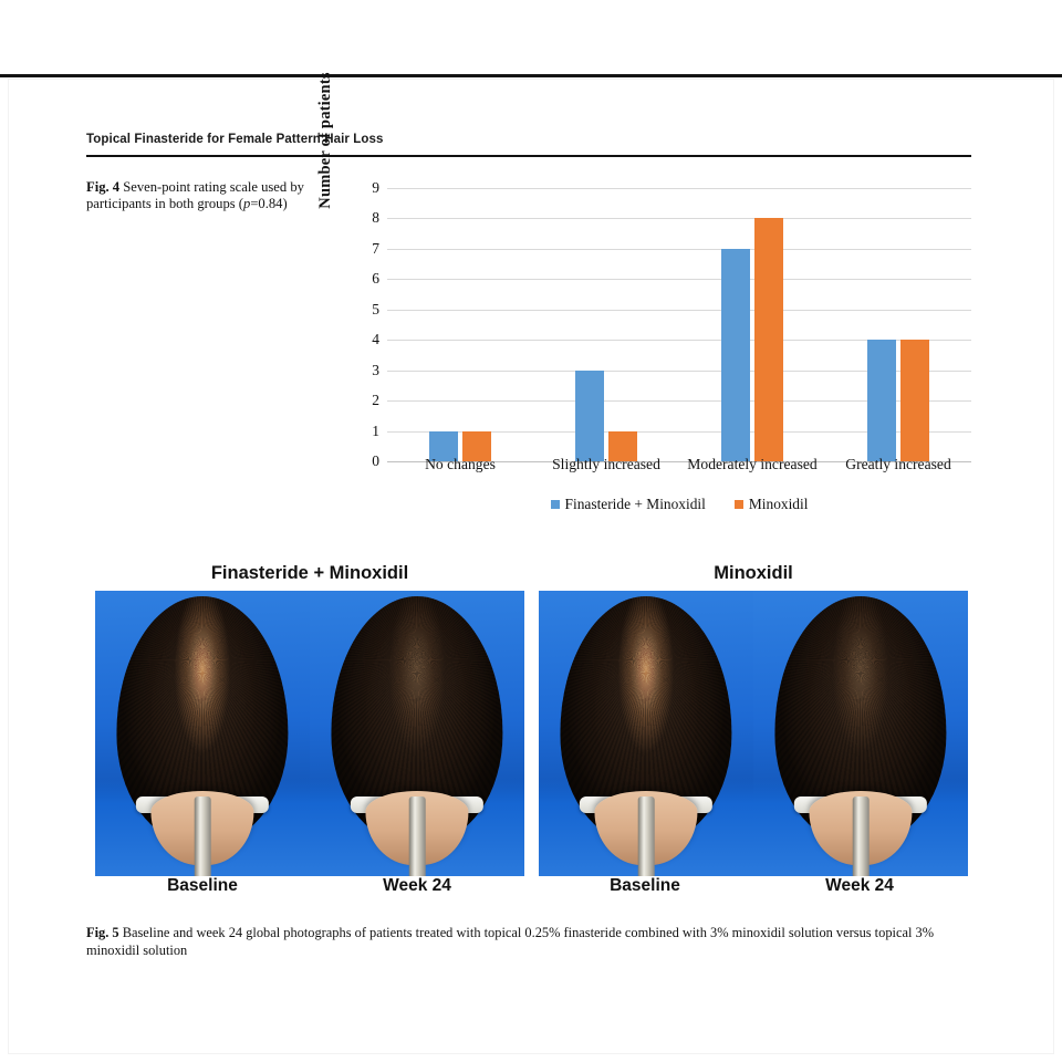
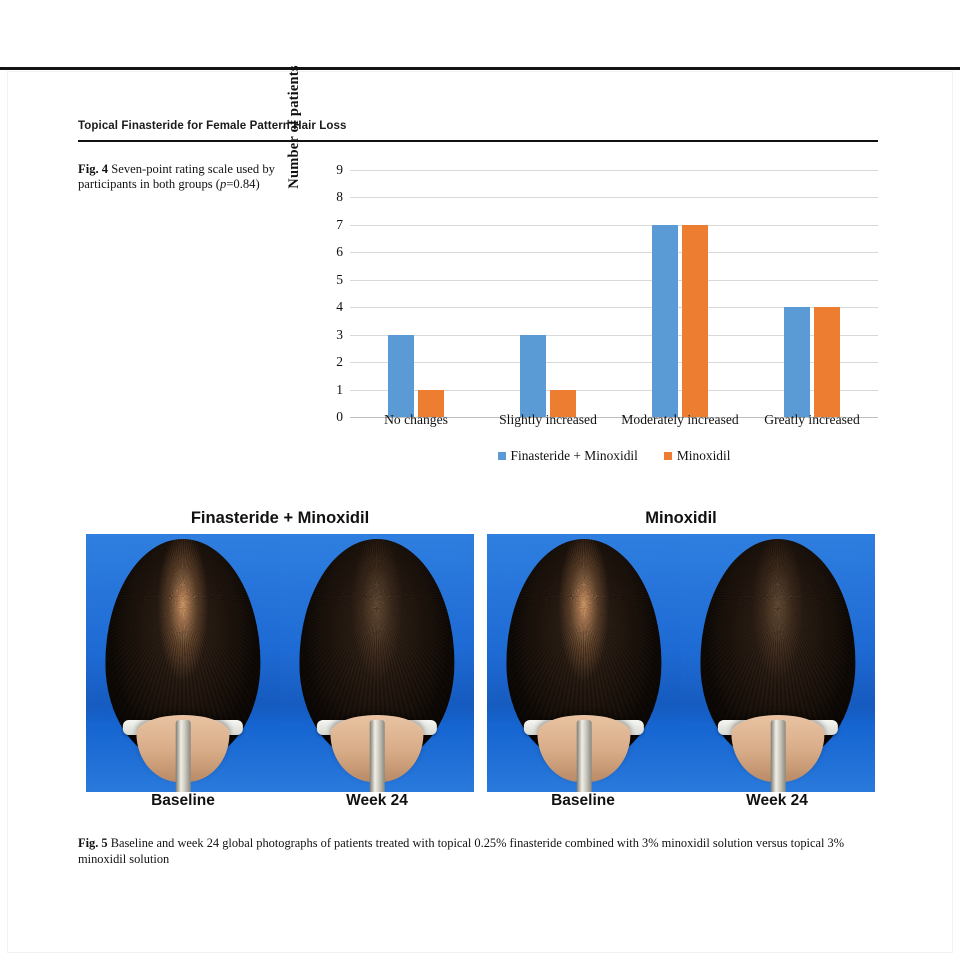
Finasteride + Minoxidil/No changes: 1 -> 3
Minoxidil/Moderately increased: 8 -> 7
